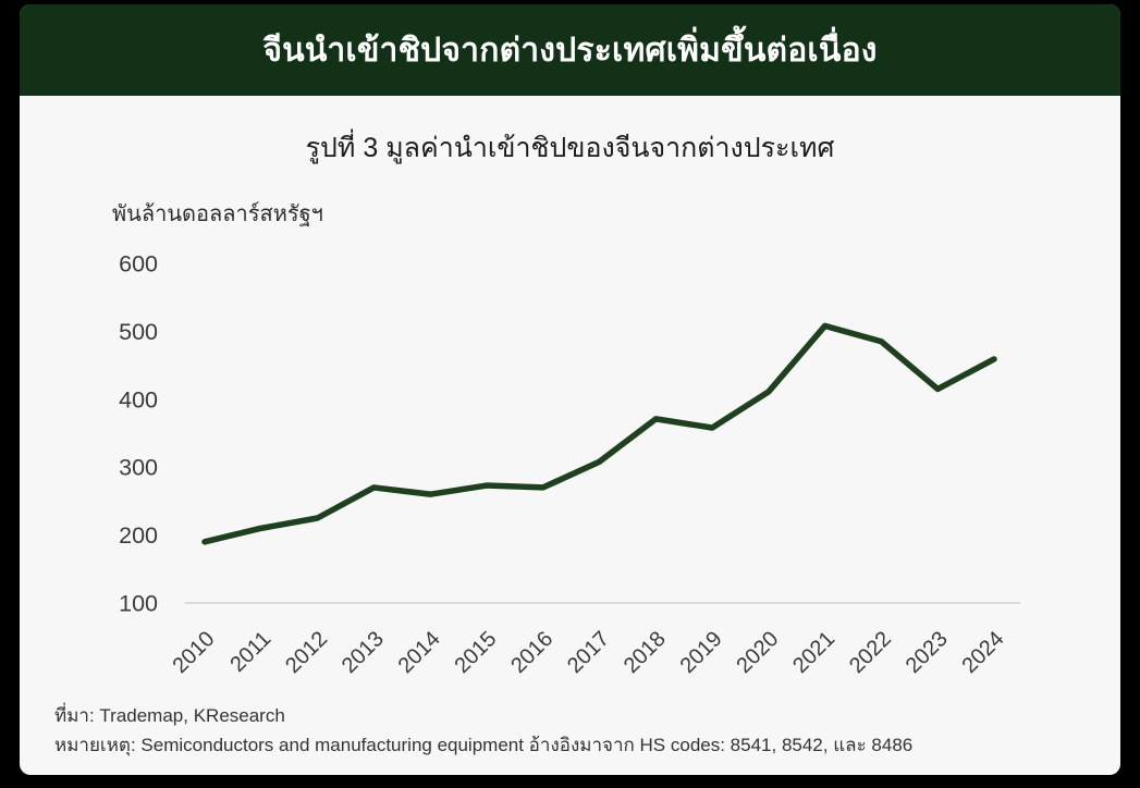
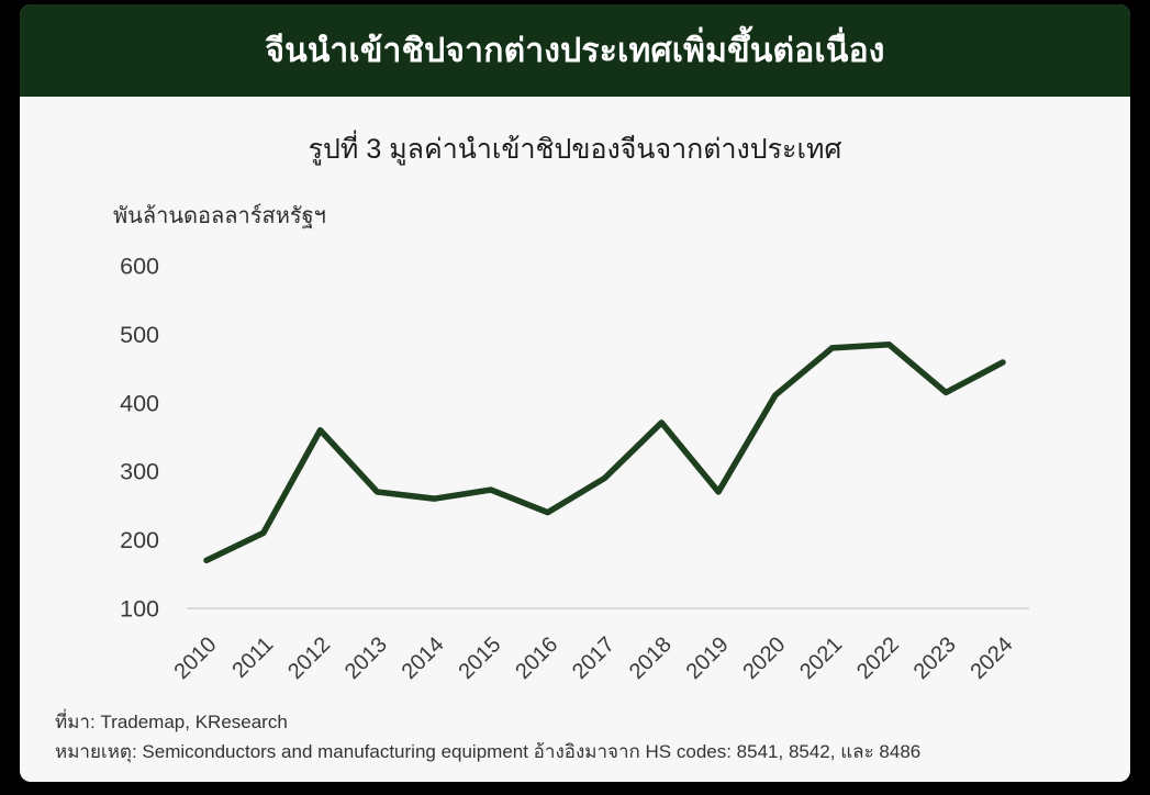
2010: 190 -> 170
2012: 220 -> 360
2016: 270 -> 240
2017: 310 -> 290
2019: 360 -> 270
2021: 510 -> 480
